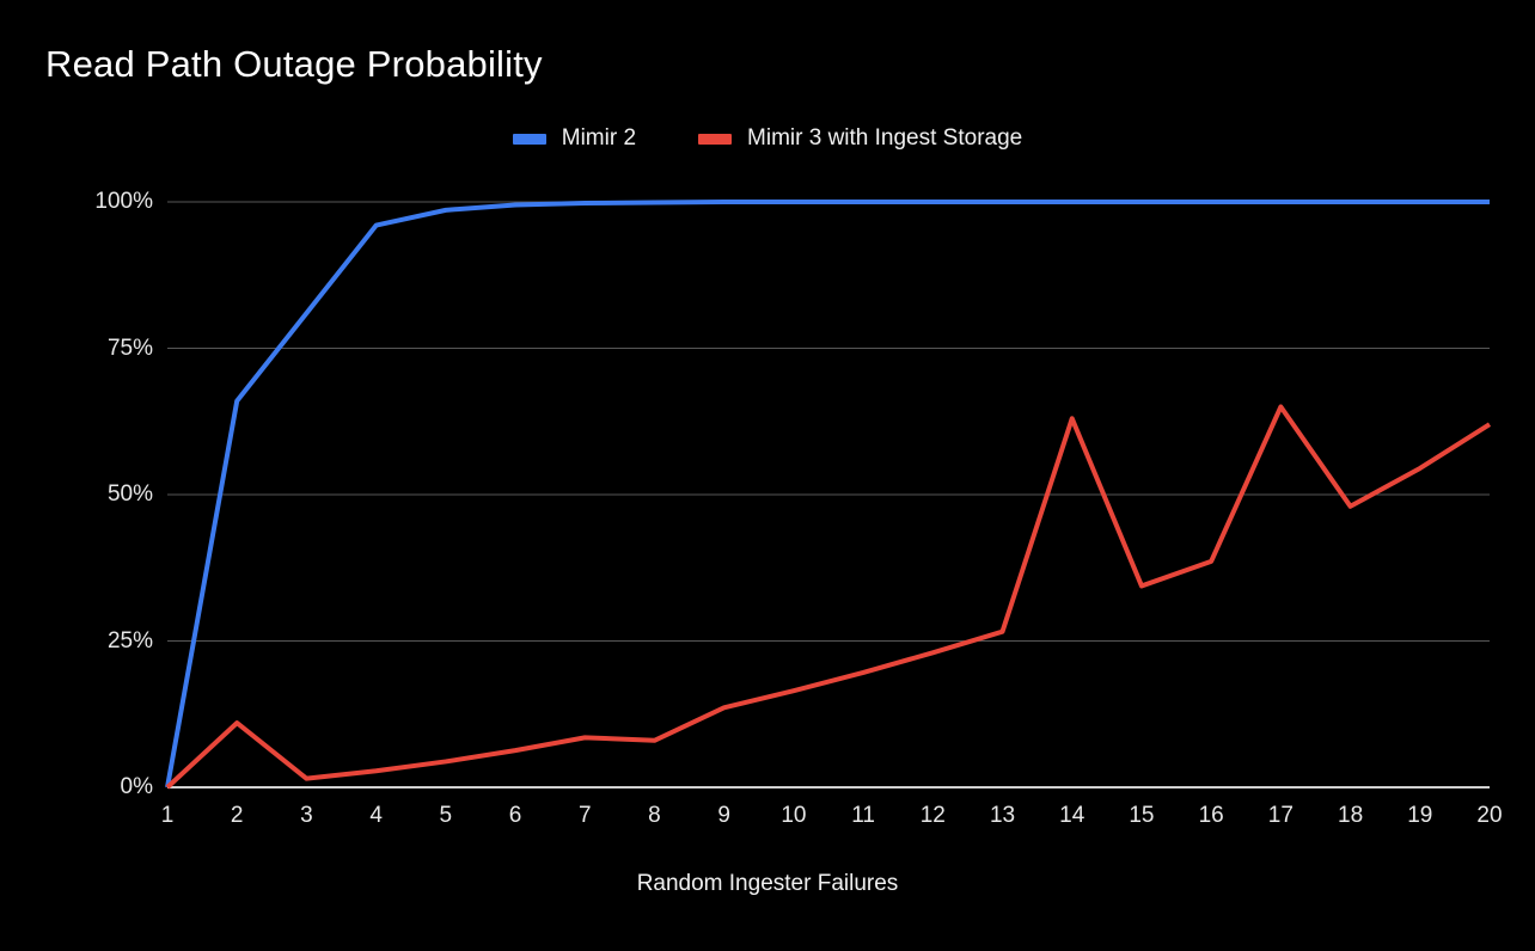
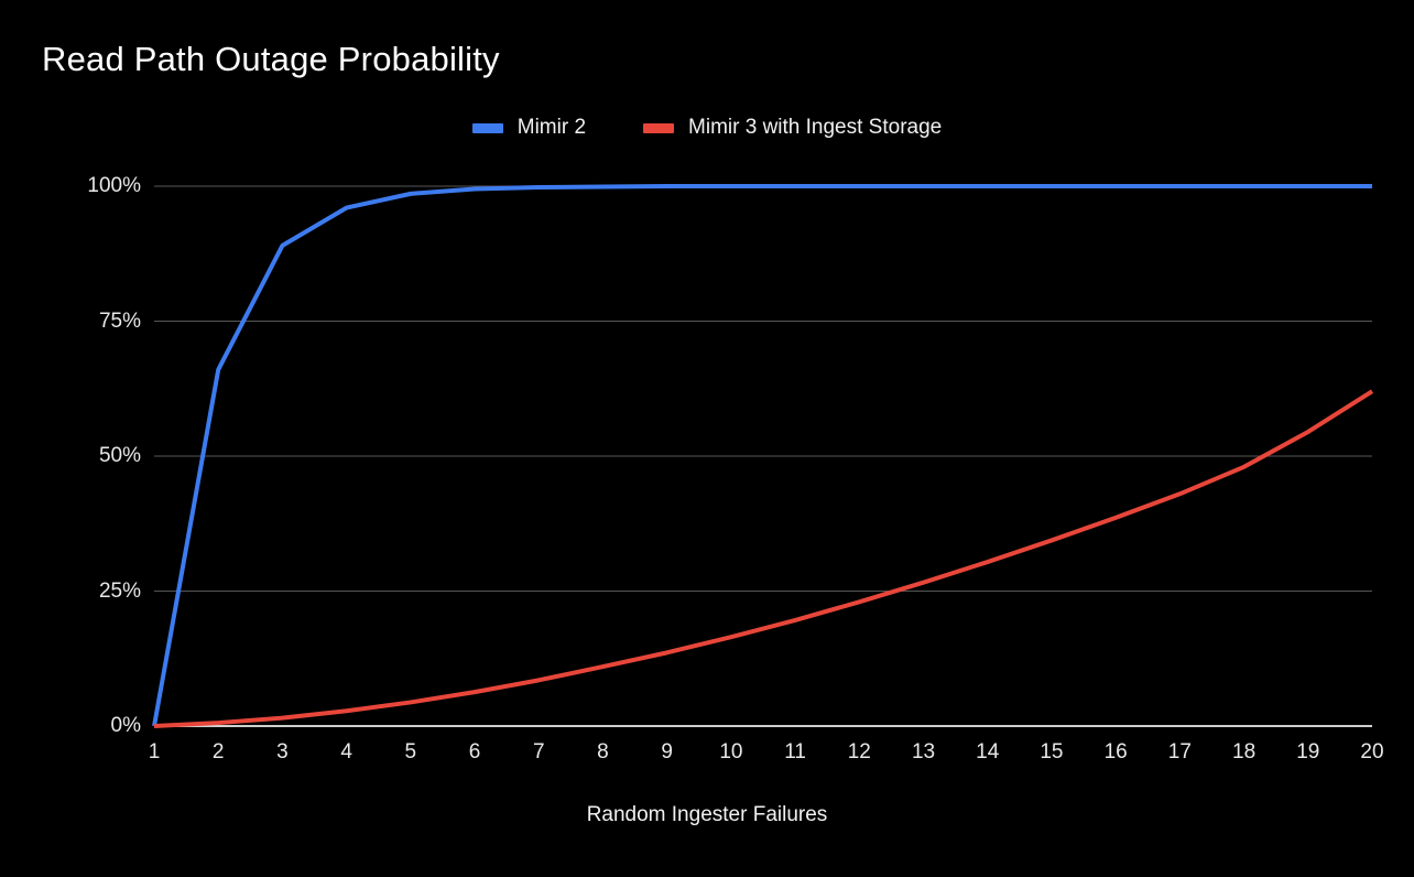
Mimir 3 with Ingest Storage/2: 11% -> 1%
Mimir 2/3: 81% -> 89%
Mimir 3 with Ingest Storage/8: 8% -> 11%
Mimir 3 with Ingest Storage/14: 63% -> 30%
Mimir 3 with Ingest Storage/17: 65% -> 43%
